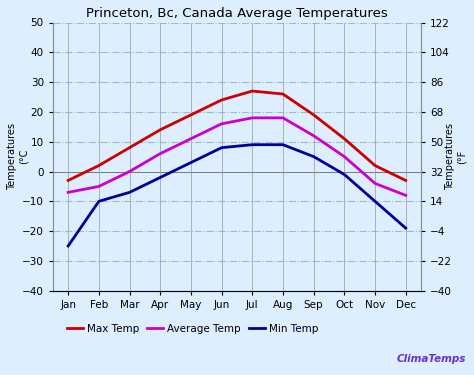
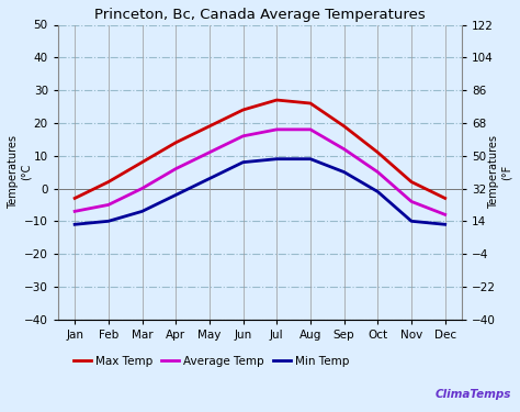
Min Temp/Jan: -25 -> -11
Min Temp/Dec: -19 -> -11
